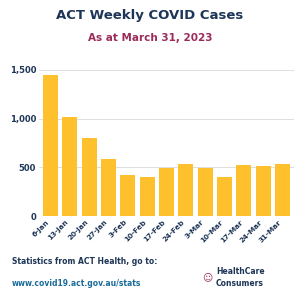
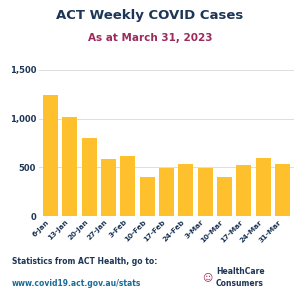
6-Jan: 1,450 -> 1,240
3-Feb: 420 -> 620
24-Mar: 520 -> 600
